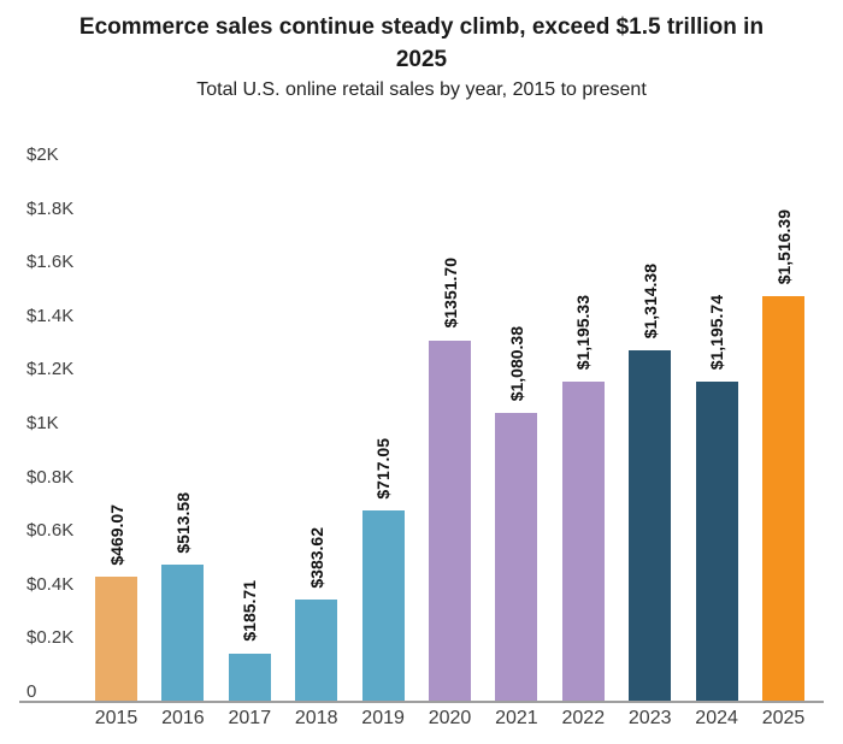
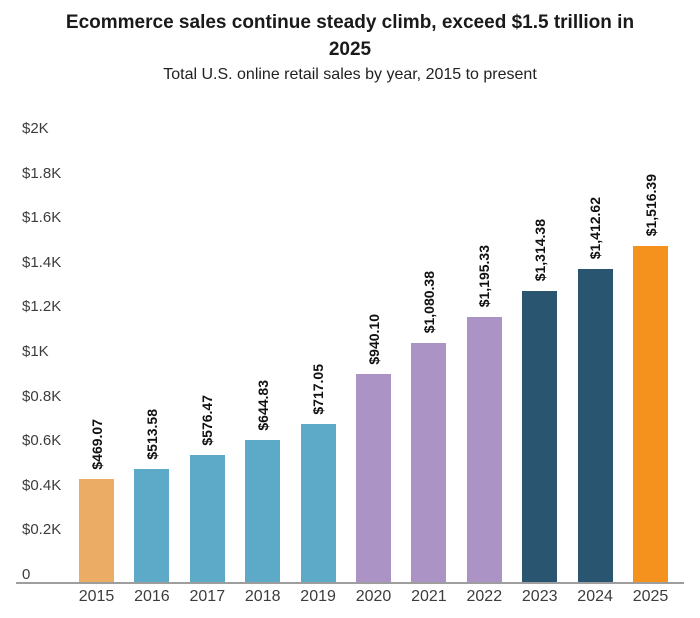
2017: $185.71 -> $576.47
2018: $383.62 -> $644.83
2020: $1351.70 -> $940.10
2024: $1,195.74 -> $1,412.62
